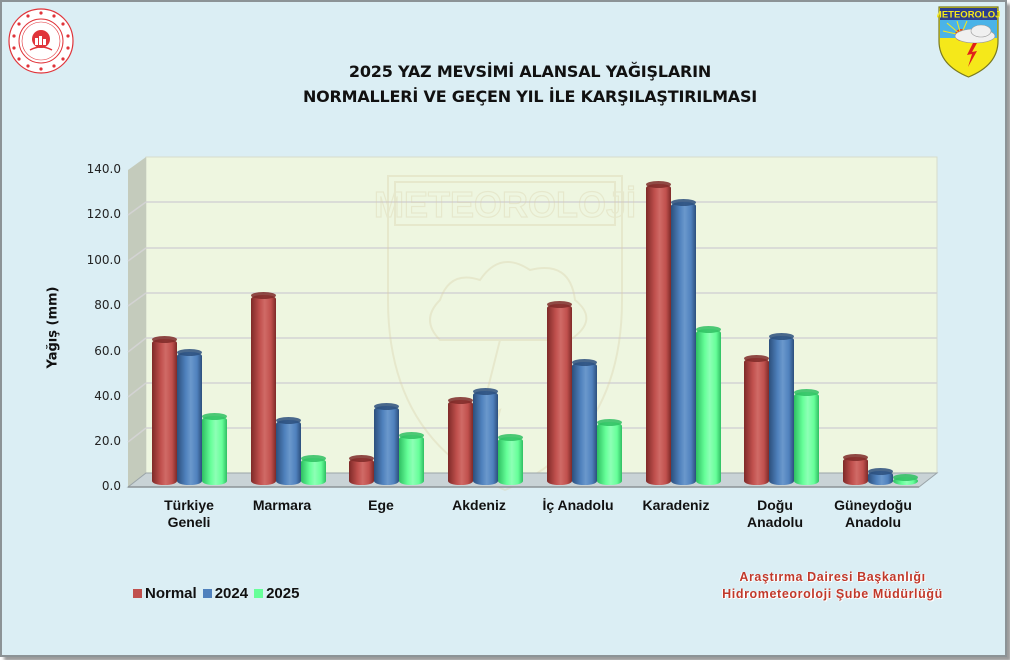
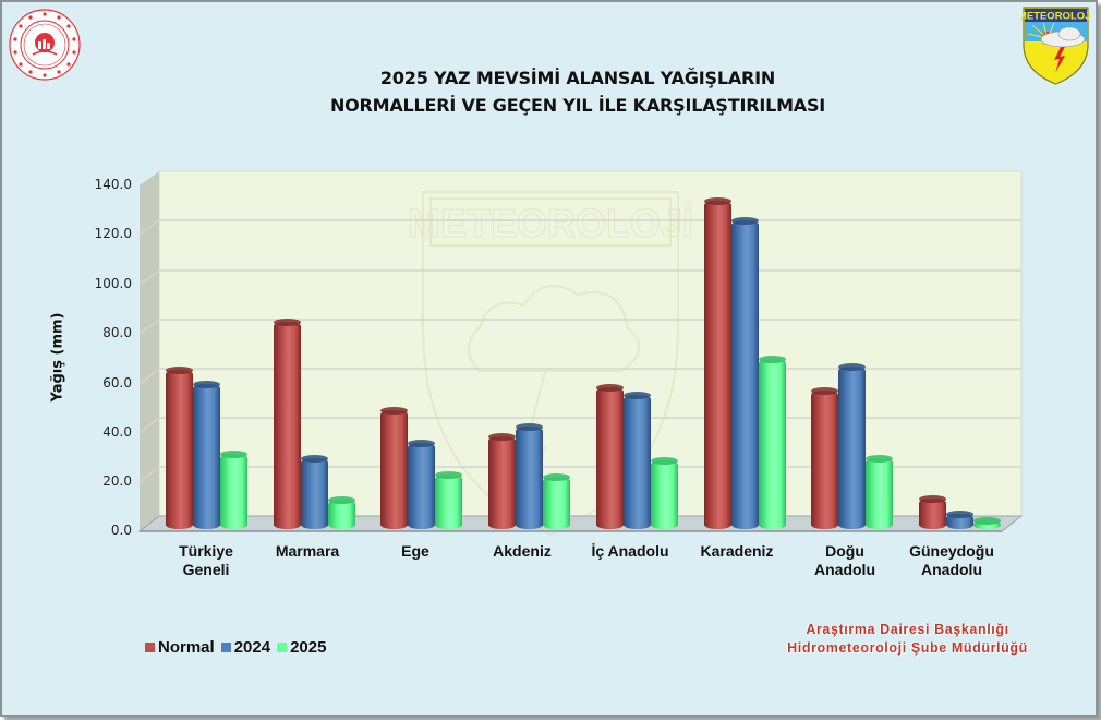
Normal/Ege: 12 -> 48
Normal/İç Anadolu: 80 -> 58
2025/Doğu Anadolu: 41 -> 28
